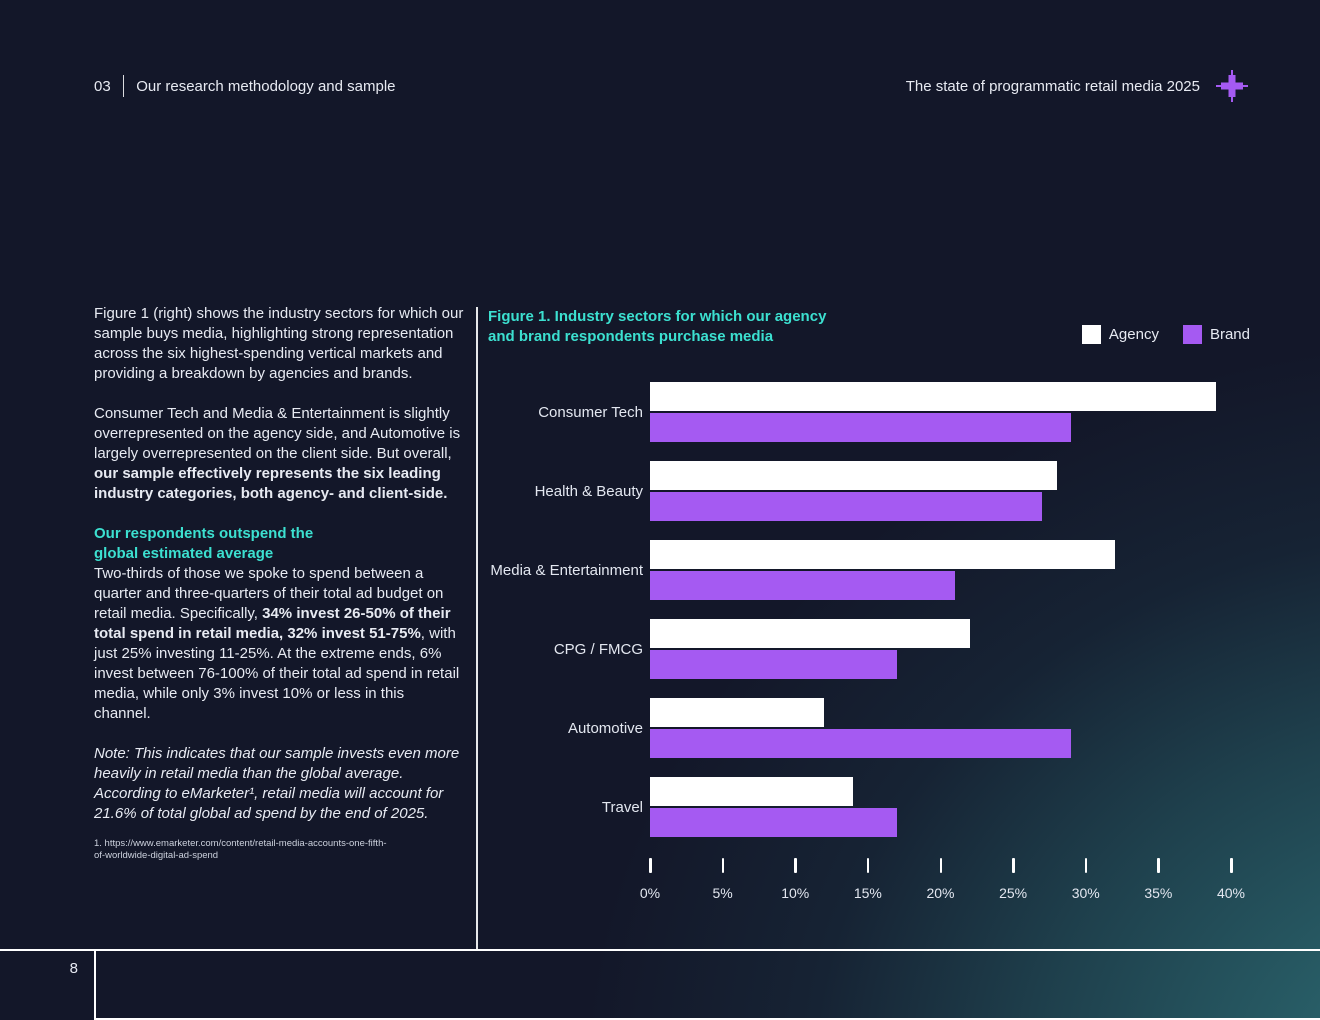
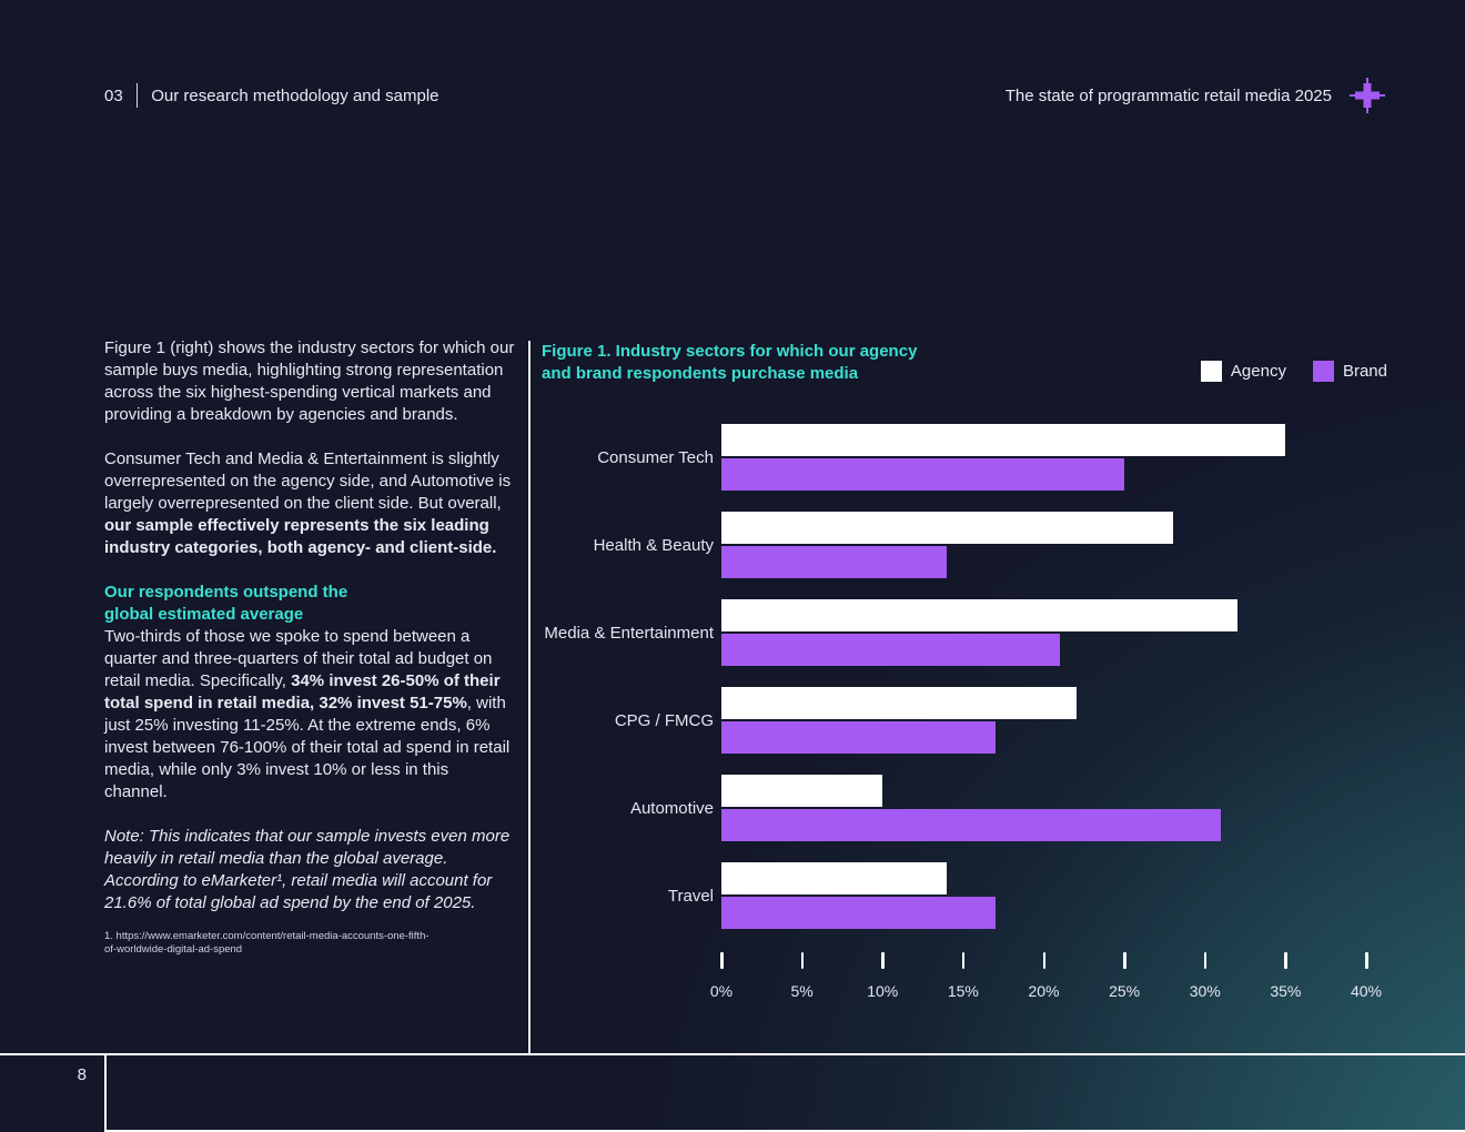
Agency/Consumer Tech: 39% -> 35%
Brand/Consumer Tech: 29% -> 25%
Brand/Health & Beauty: 27% -> 14%
Agency/Automotive: 12% -> 10%
Brand/Automotive: 29% -> 31%
